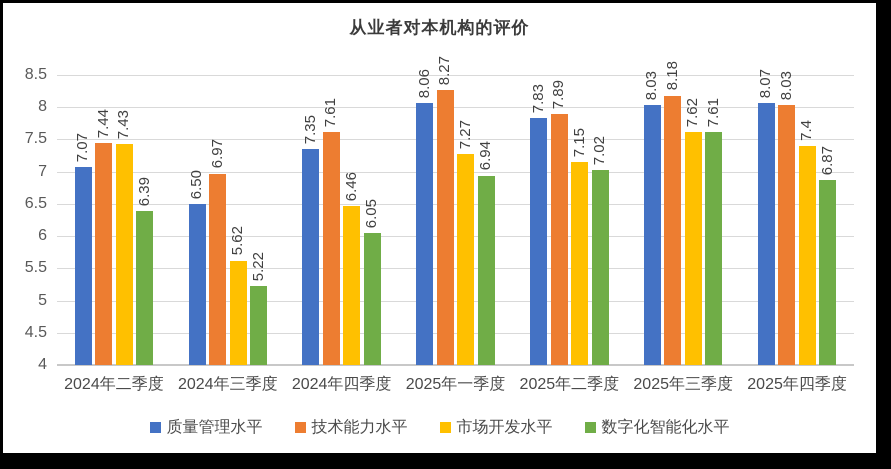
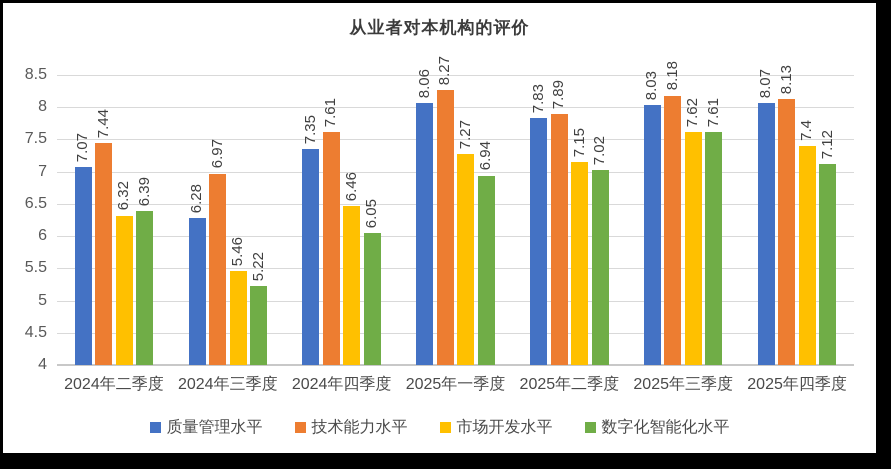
市场开发水平/2024年二季度: 7.43 -> 6.32
质量管理水平/2024年三季度: 6.50 -> 6.28
市场开发水平/2024年三季度: 5.62 -> 5.46
技术能力水平/2025年四季度: 8.03 -> 8.13
数字化智能化水平/2025年四季度: 6.87 -> 7.12
